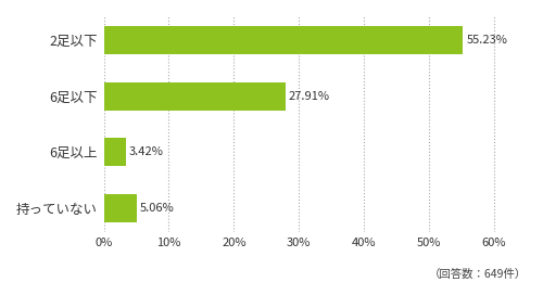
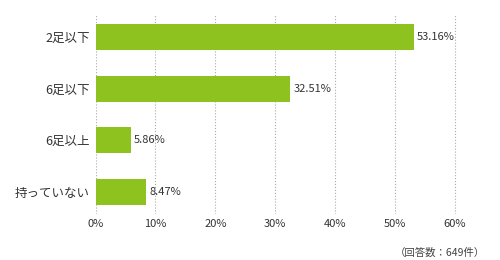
2足以下: 55.23% -> 53.16%
6足以下: 27.91% -> 32.51%
6足以上: 3.42% -> 5.86%
持っていない: 5.06% -> 8.47%
